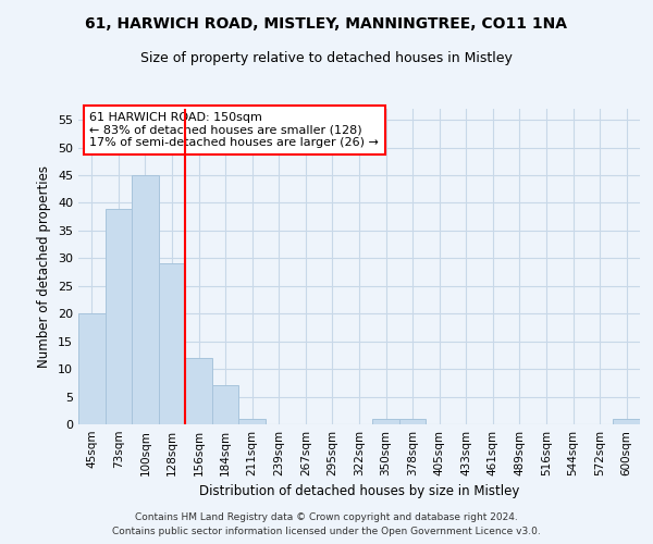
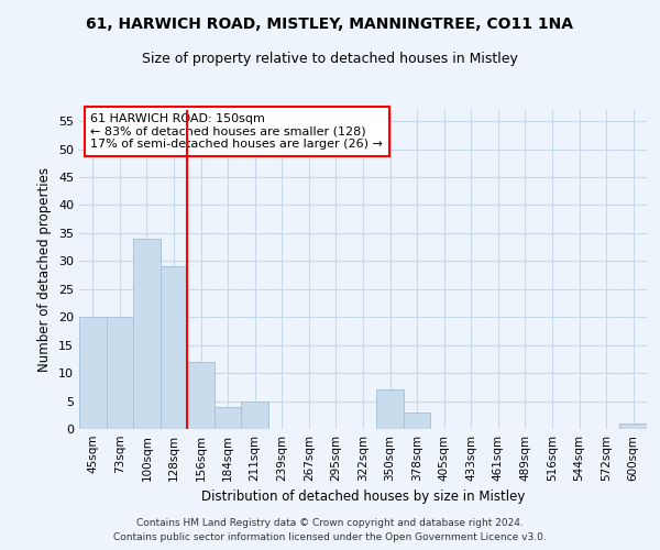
73sqm: 39 -> 20
100sqm: 45 -> 34
184sqm: 7 -> 4
211sqm: 1 -> 5
350sqm: 1 -> 7
378sqm: 1 -> 3
